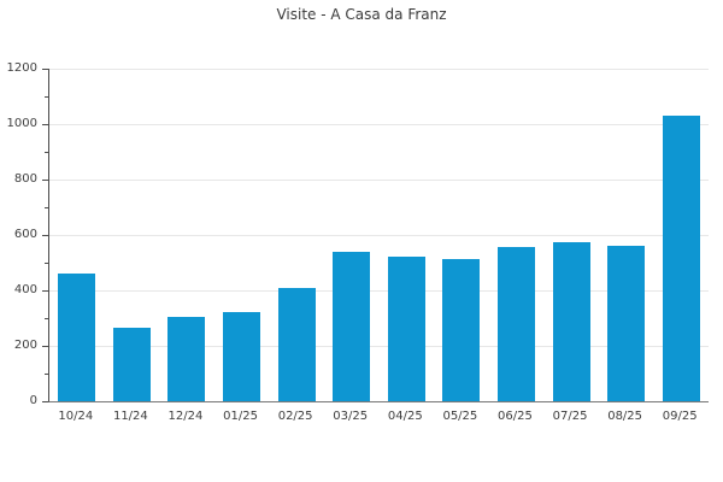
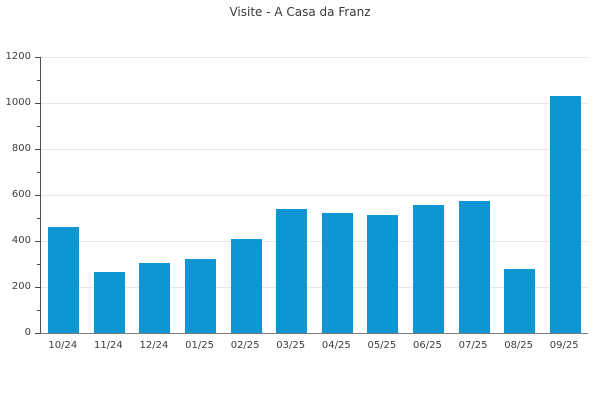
08/25: 560 -> 280
